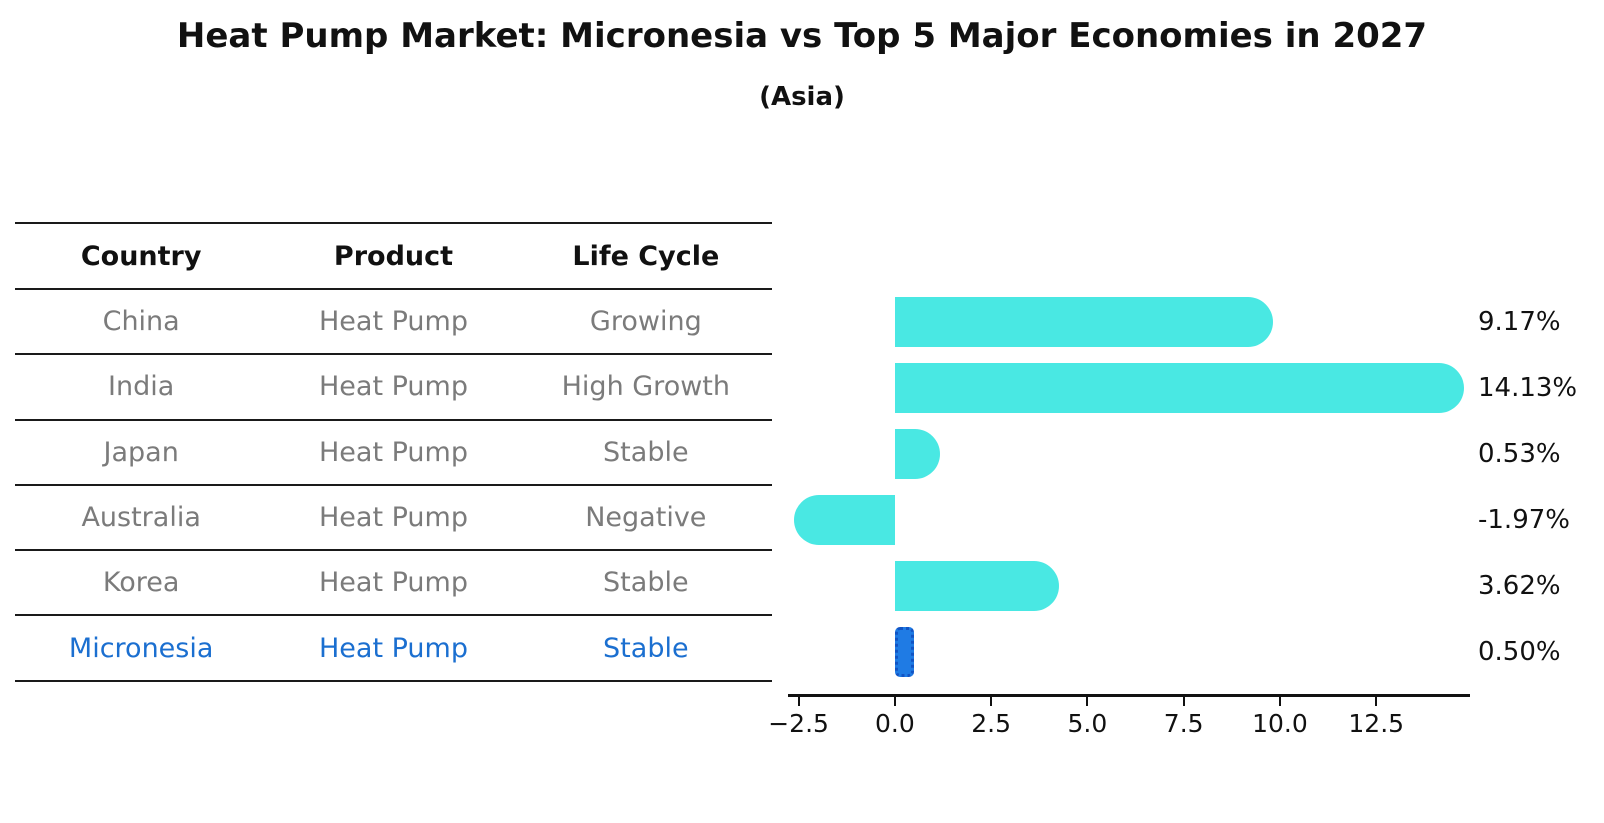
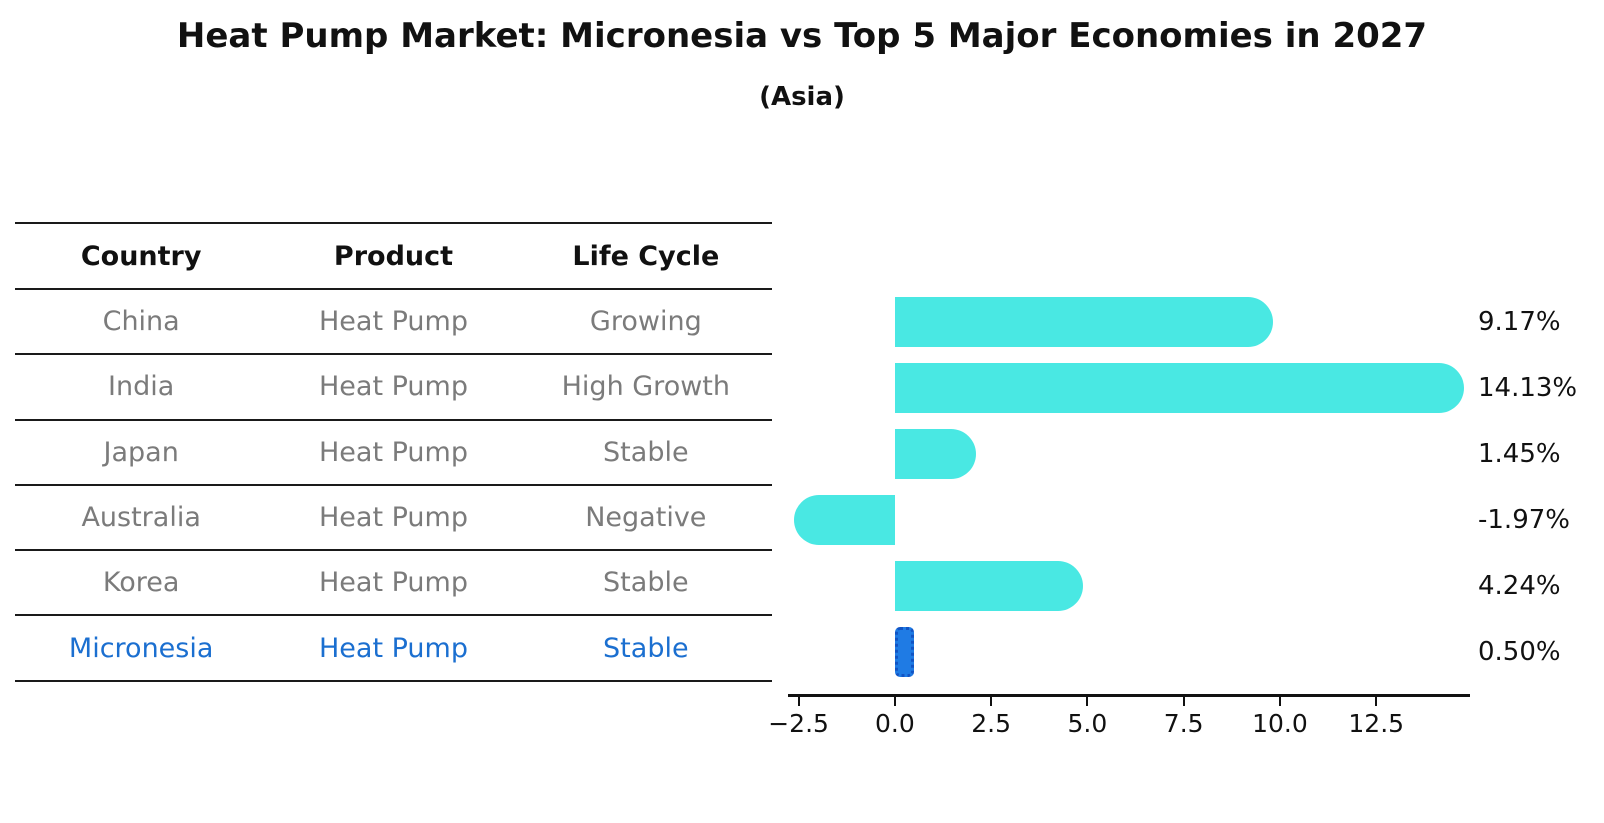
Japan: 0.53% -> 1.45%
Korea: 3.62% -> 4.24%
